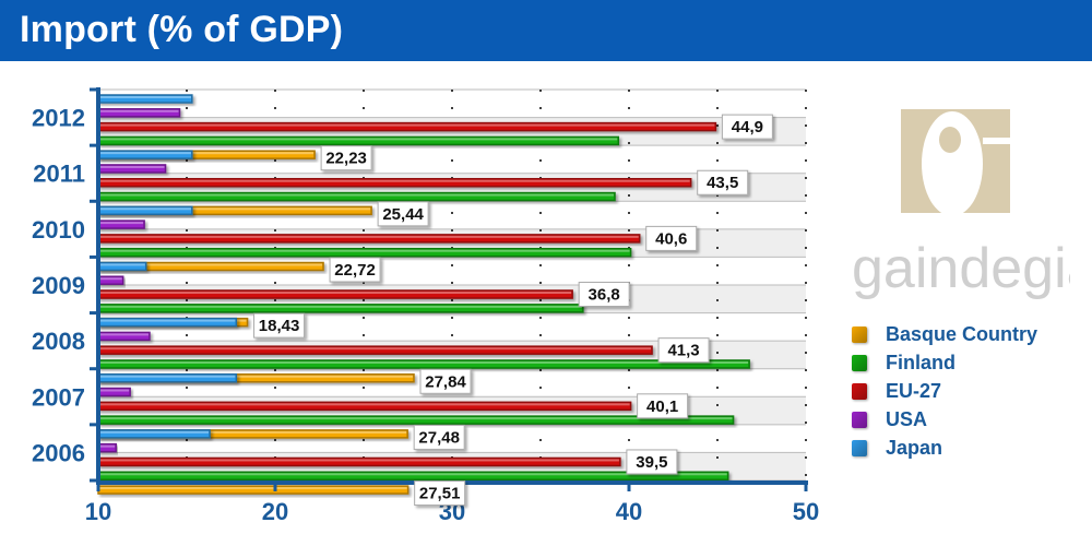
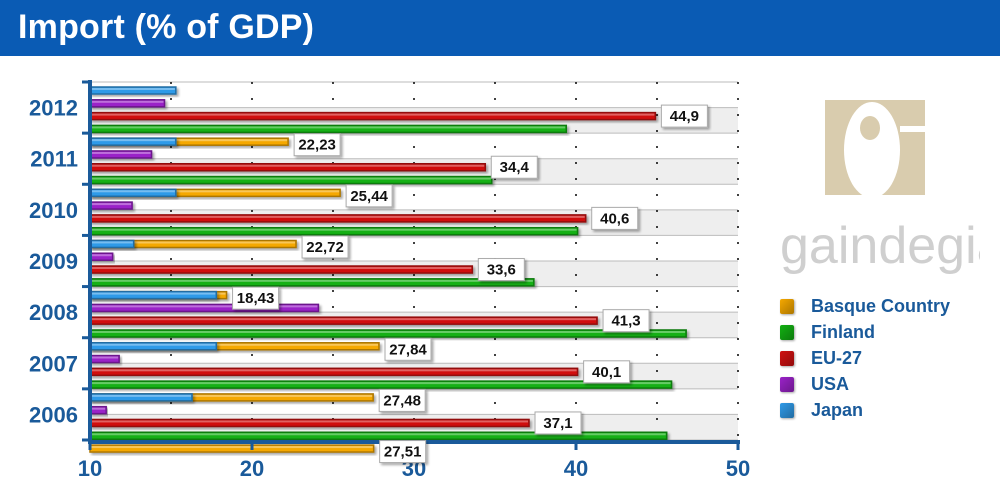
EU-27/2011: 43,5 -> 34,4
Finland/2011: 39.2 -> 34.8
EU-27/2009: 36,8 -> 33,6
USA/2008: 12.9 -> 24.1
EU-27/2006: 39,5 -> 37,1
